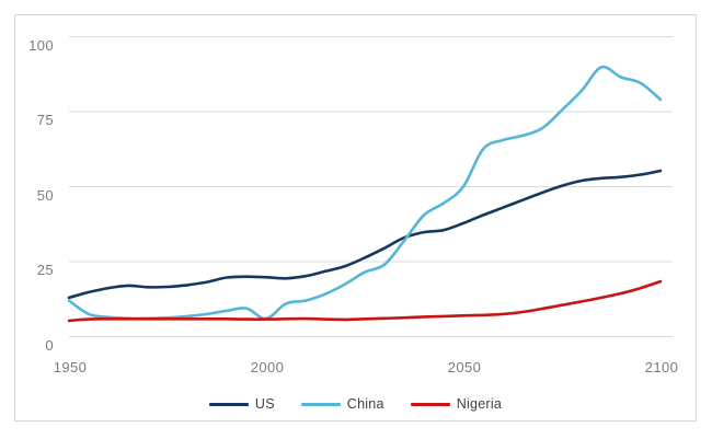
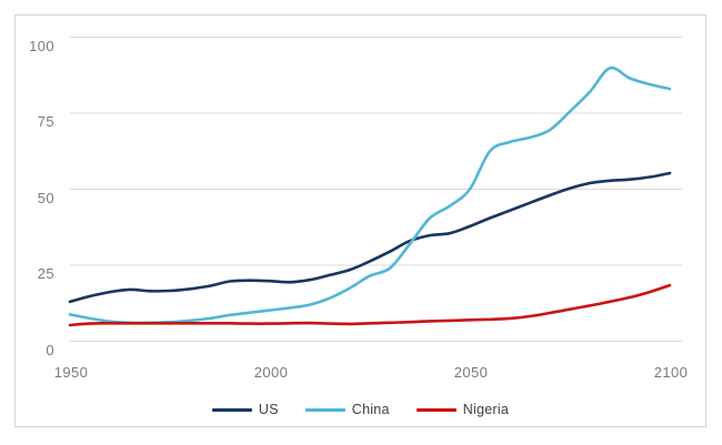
China/1950: 12 -> 9
China/2000: 6 -> 10
China/2100: 79 -> 83
